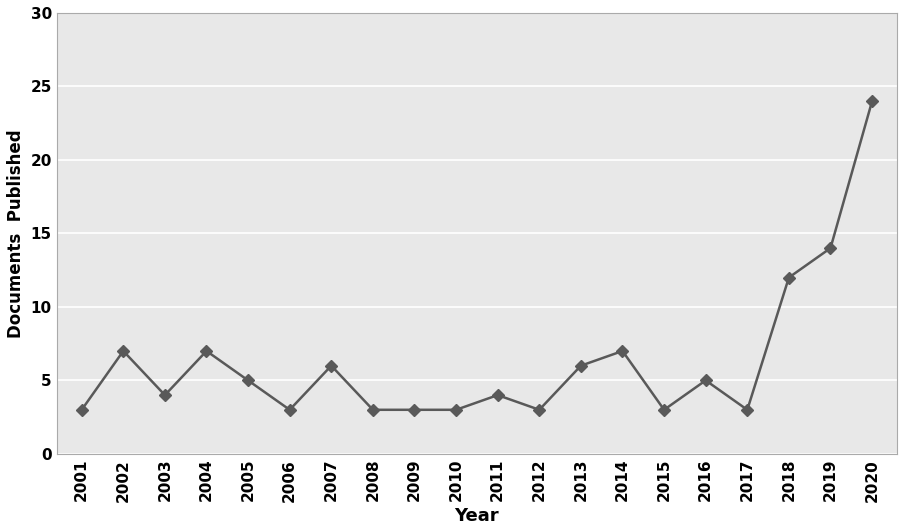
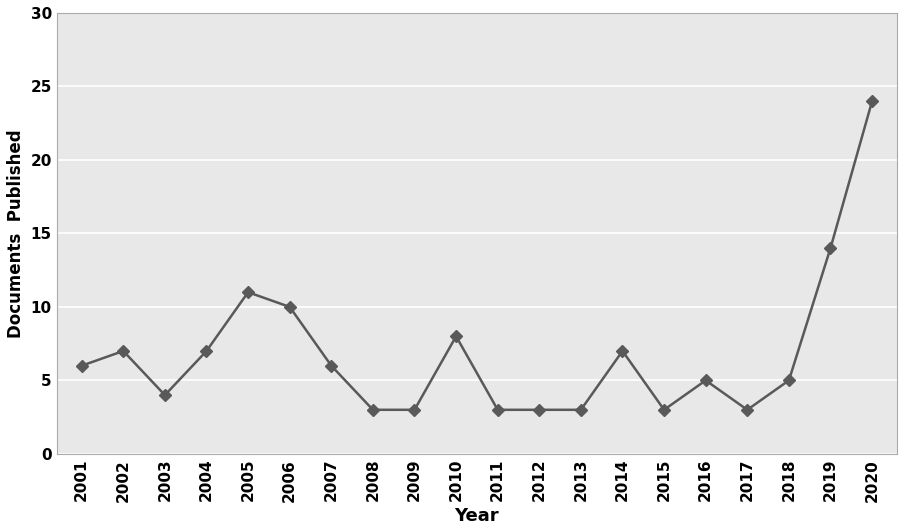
2001: 3 -> 6
2005: 5 -> 11
2006: 3 -> 10
2010: 3 -> 8
2011: 4 -> 3
2013: 6 -> 3
2018: 12 -> 5
